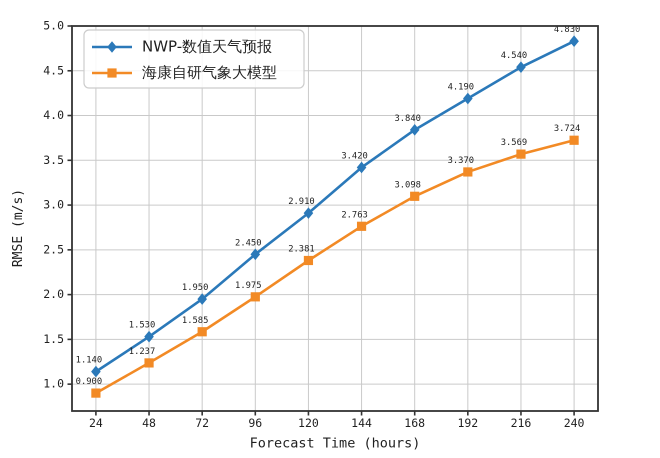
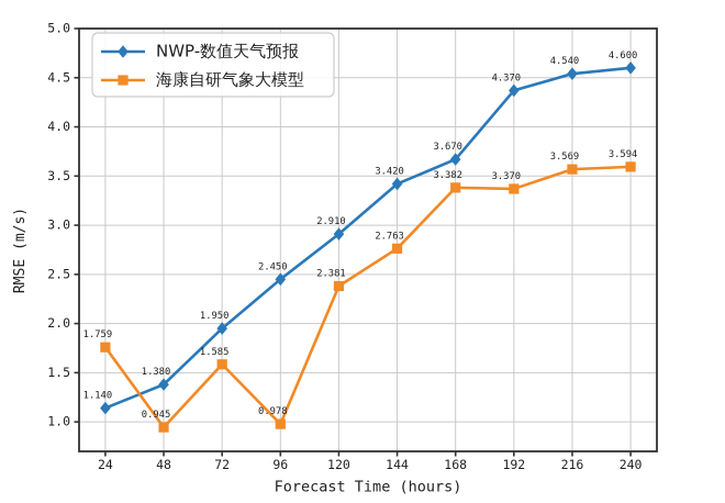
海康自研气象大模型/24: 0.900 -> 1.759
NWP-数值天气预报/48: 1.530 -> 1.380
海康自研气象大模型/48: 1.237 -> 0.945
海康自研气象大模型/96: 1.975 -> 0.978
NWP-数值天气预报/168: 3.840 -> 3.670
海康自研气象大模型/168: 3.098 -> 3.382
NWP-数值天气预报/192: 4.190 -> 4.370
NWP-数值天气预报/240: 4.830 -> 4.600
海康自研气象大模型/240: 3.724 -> 3.594
